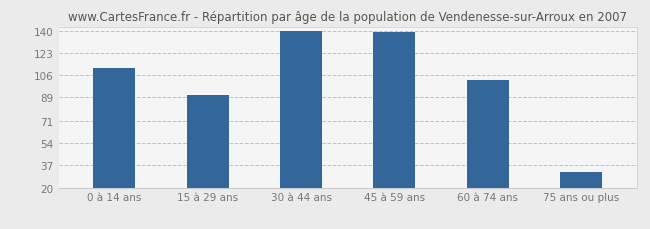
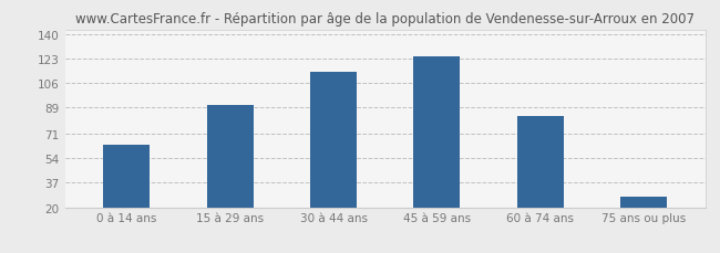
0 à 14 ans: 111 -> 63
30 à 44 ans: 140 -> 114
45 à 59 ans: 139 -> 124
60 à 74 ans: 102 -> 83
75 ans ou plus: 32 -> 27
